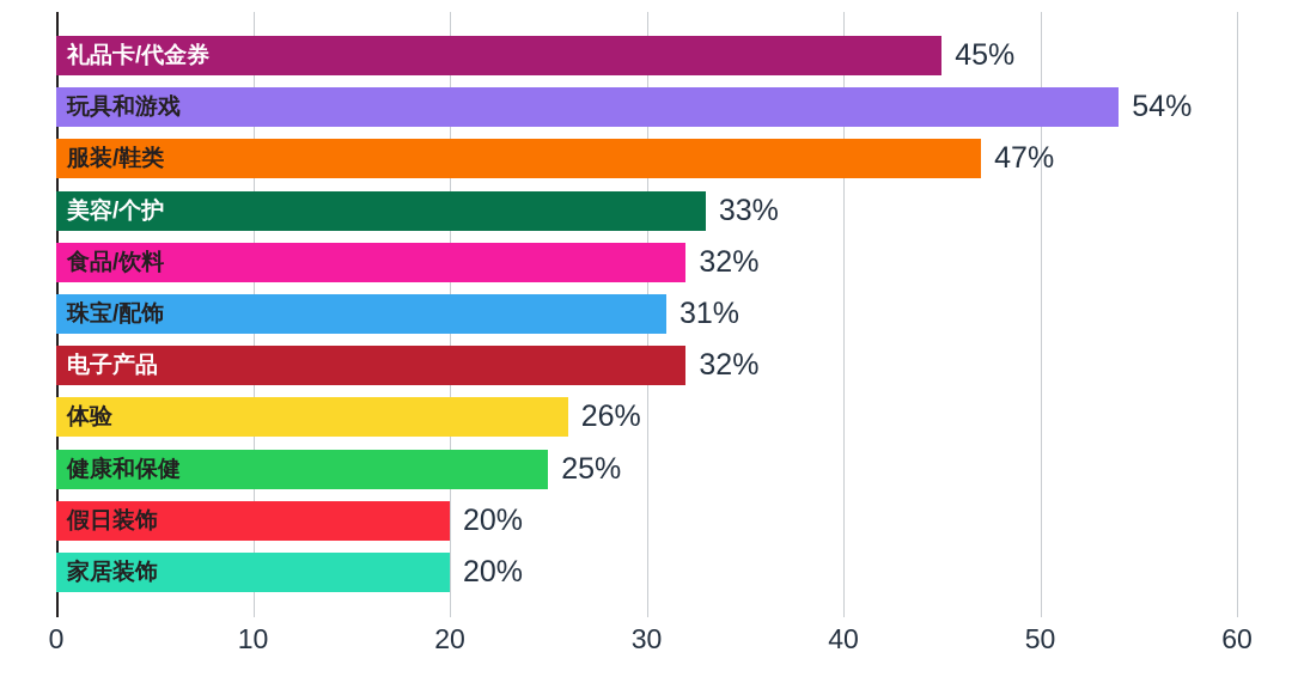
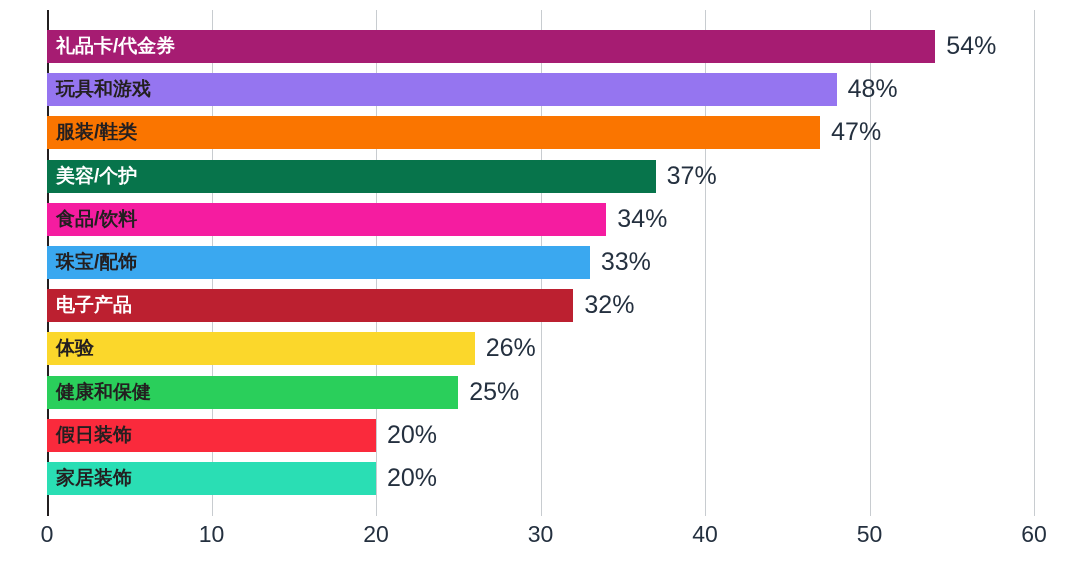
礼品卡/代金券: 45% -> 54%
玩具和游戏: 54% -> 48%
美容/个护: 33% -> 37%
食品/饮料: 32% -> 34%
珠宝/配饰: 31% -> 33%
